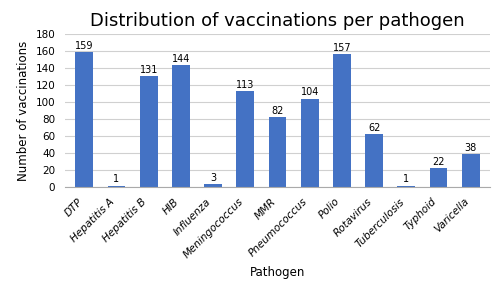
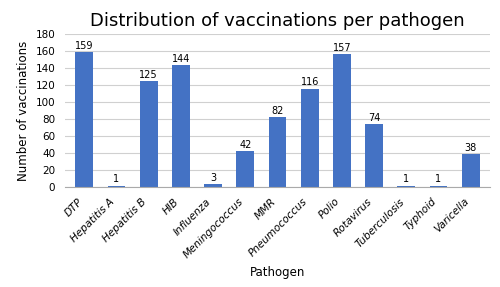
Hepatitis B: 131 -> 125
Meningococcus: 113 -> 42
Pneumococcus: 104 -> 116
Rotavirus: 62 -> 74
Typhoid: 22 -> 1
